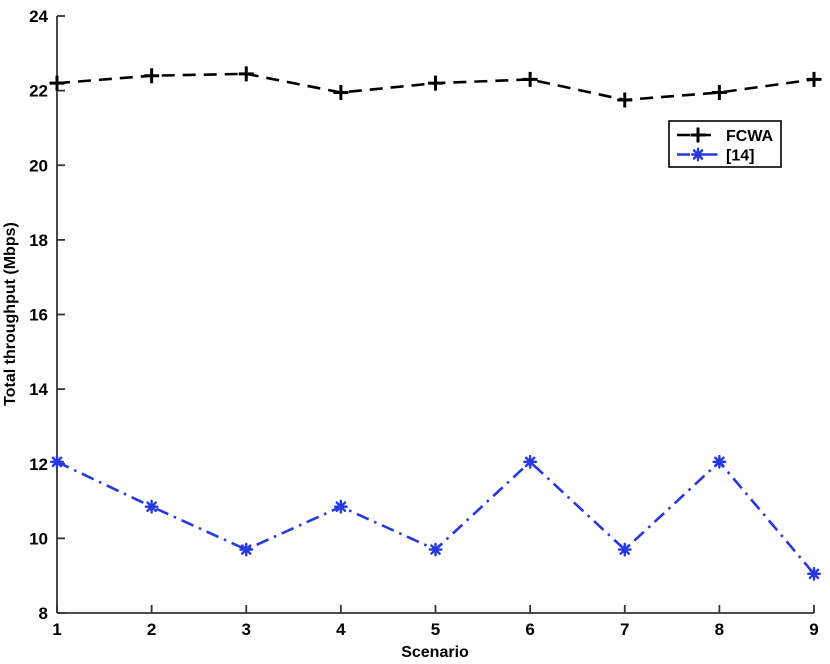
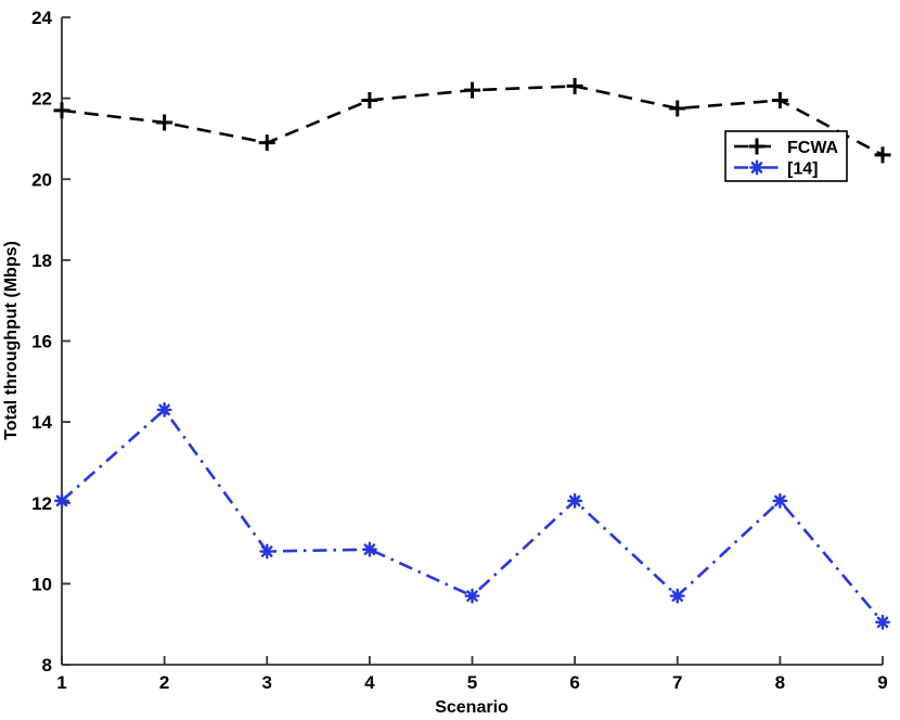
FCWA/1: 22.2 -> 21.7
FCWA/2: 22.4 -> 21.4
[14]/2: 10.8 -> 14.3
FCWA/3: 22.4 -> 20.9
[14]/3: 9.7 -> 10.8
FCWA/9: 22.3 -> 20.6
